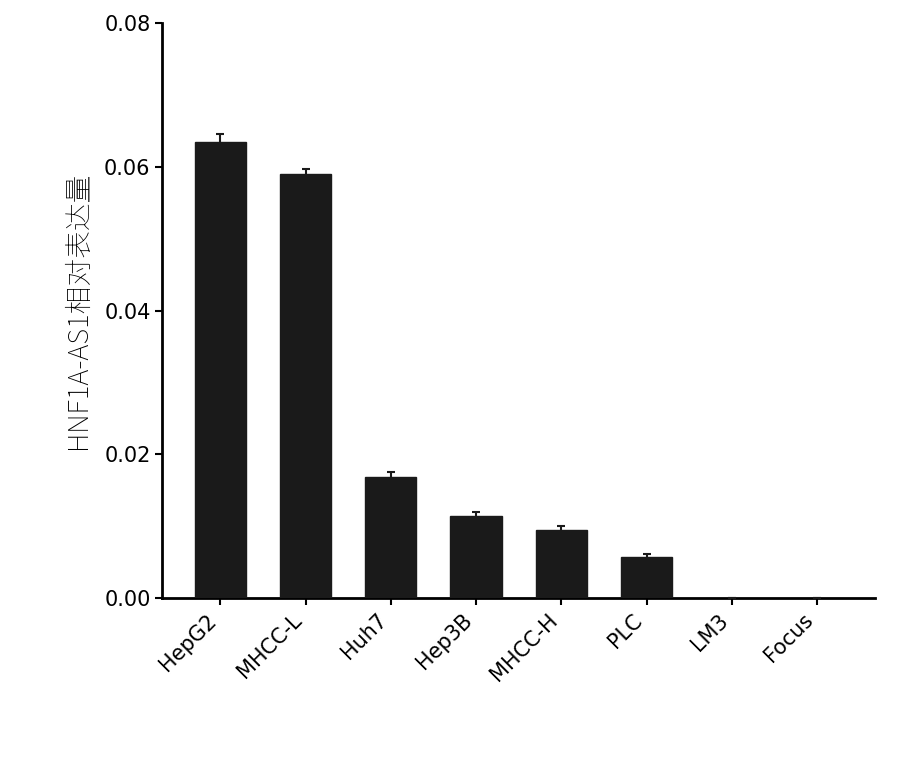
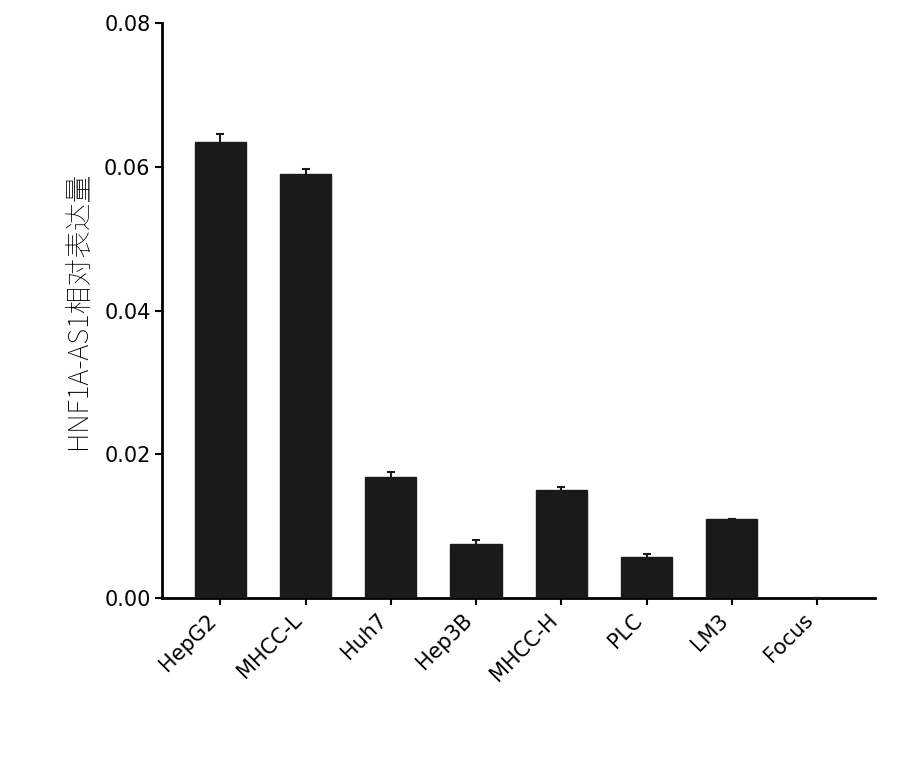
Hep3B: 0.0115 -> 0.0076
MHCC-H: 0.0095 -> 0.0150
LM3: 0.0001 -> 0.0110
